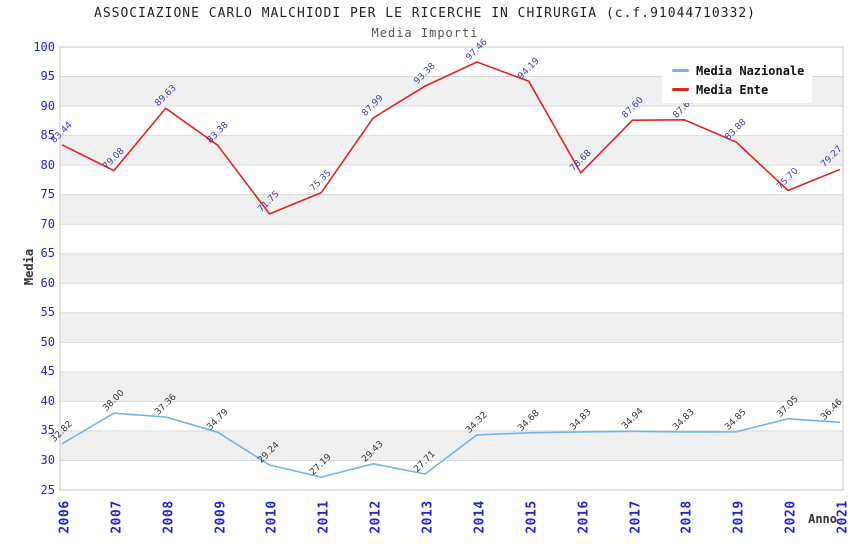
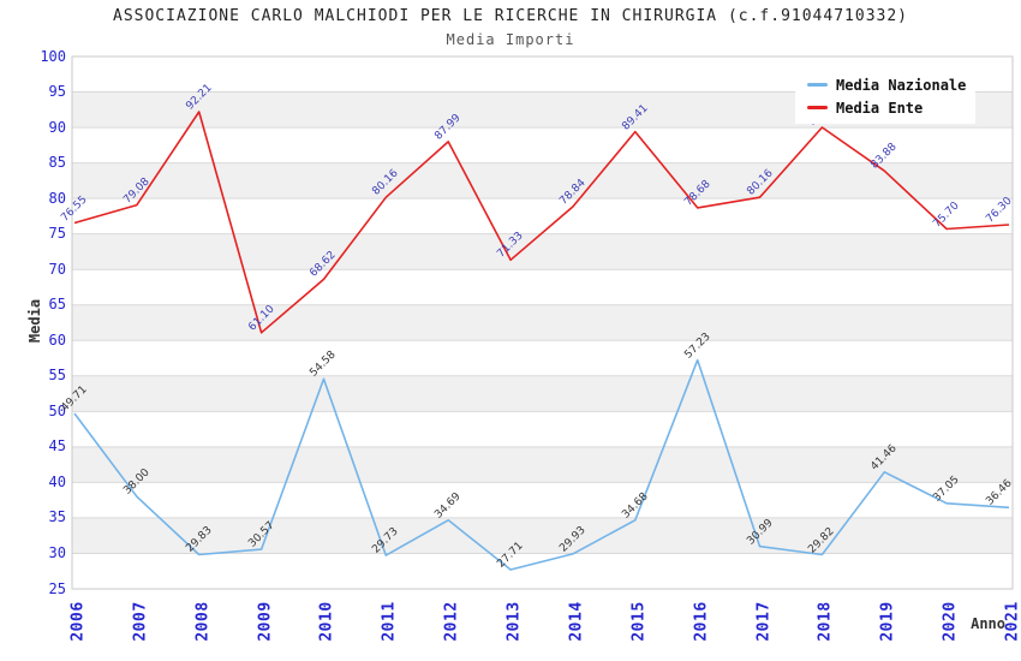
Media Nazionale/2006: 32.82 -> 49.71
Media Ente/2006: 83.44 -> 76.55
Media Nazionale/2008: 37.36 -> 29.83
Media Ente/2008: 89.63 -> 92.21
Media Nazionale/2009: 34.79 -> 30.57
Media Ente/2009: 83.38 -> 61.10
Media Nazionale/2010: 29.24 -> 54.58
Media Ente/2010: 71.75 -> 68.62
Media Nazionale/2011: 27.19 -> 29.73
Media Ente/2011: 75.35 -> 80.16
Media Nazionale/2012: 29.43 -> 34.69
Media Ente/2013: 93.38 -> 71.33
Media Nazionale/2014: 34.32 -> 29.93
Media Ente/2014: 97.46 -> 78.84
Media Ente/2015: 94.19 -> 89.41
Media Nazionale/2016: 34.83 -> 57.23
Media Nazionale/2017: 34.94 -> 30.99
Media Ente/2017: 87.60 -> 80.16
Media Nazionale/2018: 34.83 -> 29.82
Media Ente/2018: 87.68 -> 90.01
Media Nazionale/2019: 34.85 -> 41.46
Media Ente/2021: 79.27 -> 76.30
